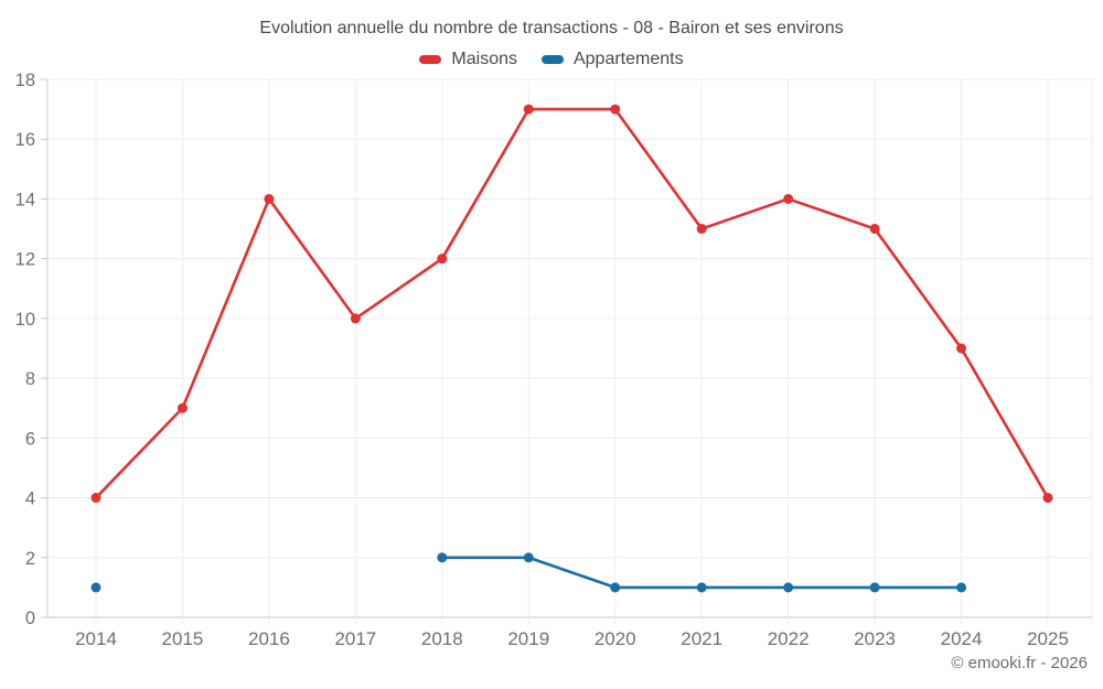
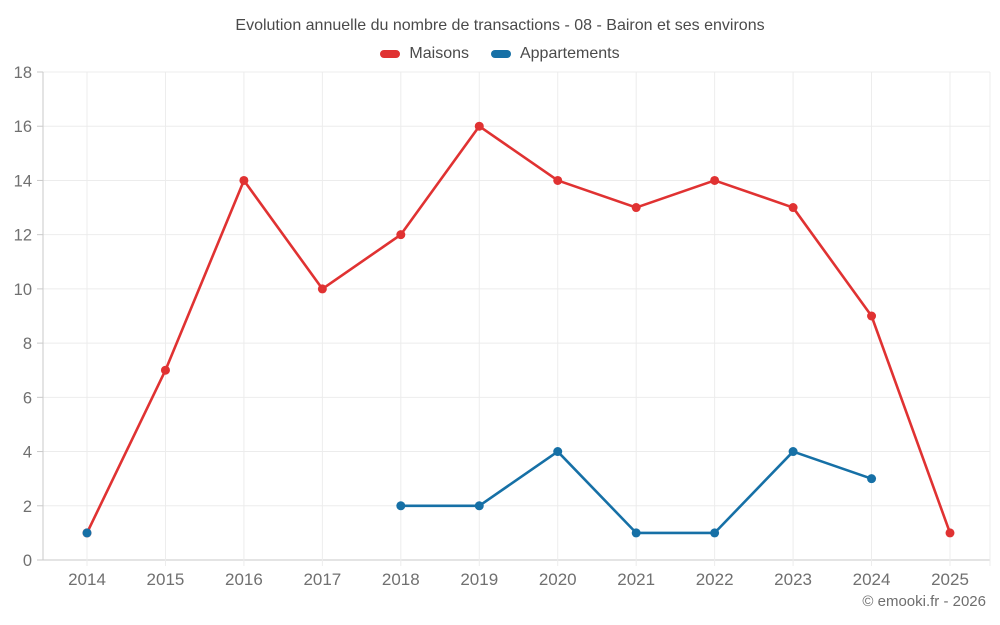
Maisons/2014: 4 -> 1
Maisons/2019: 17 -> 16
Maisons/2020: 17 -> 14
Appartements/2020: 1 -> 4
Appartements/2023: 1 -> 4
Appartements/2024: 1 -> 3
Maisons/2025: 4 -> 1
